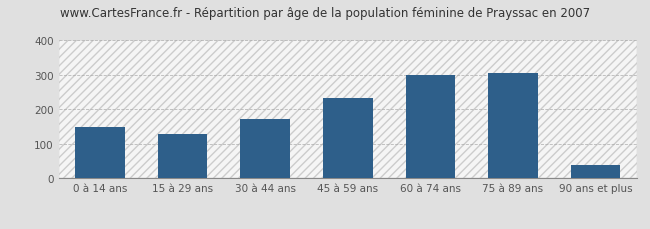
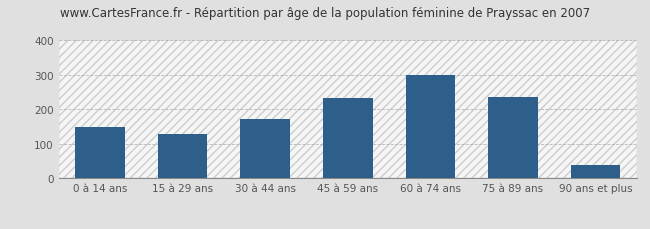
75 à 89 ans: 305 -> 235
